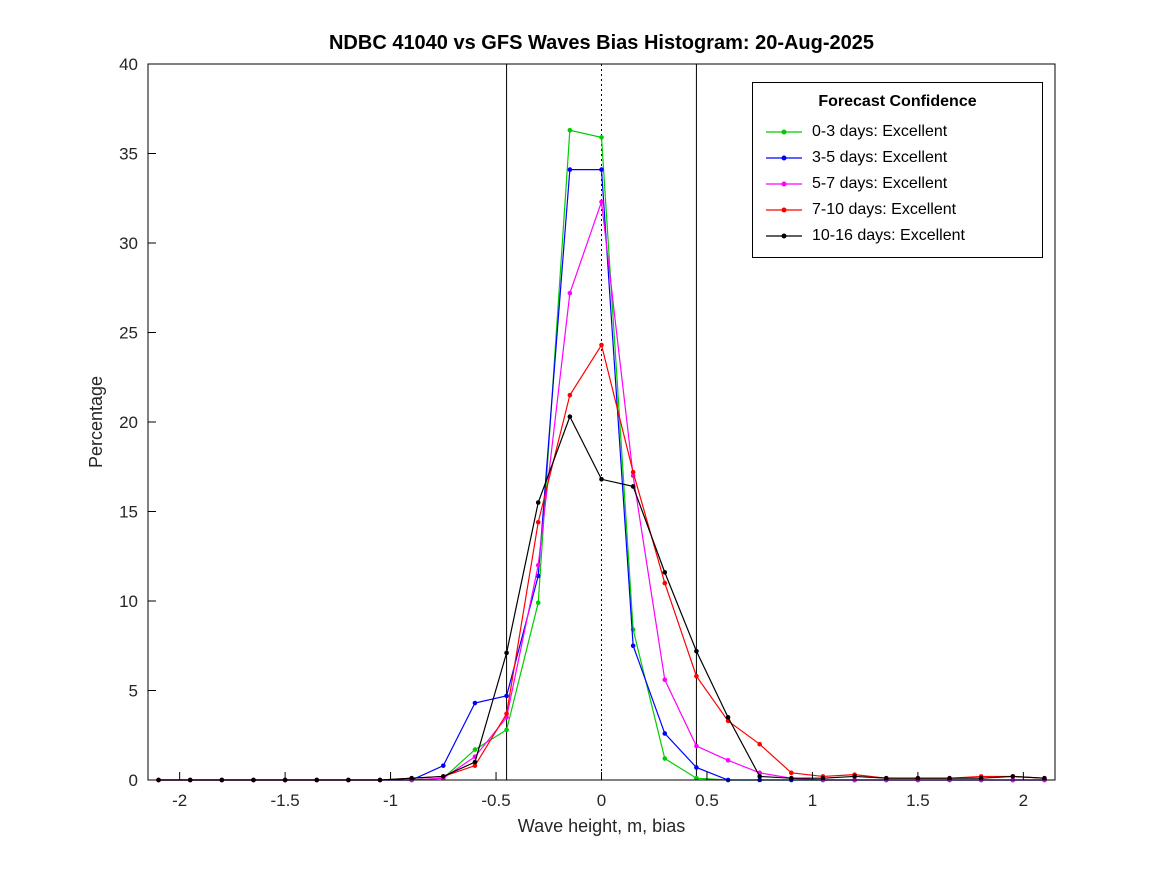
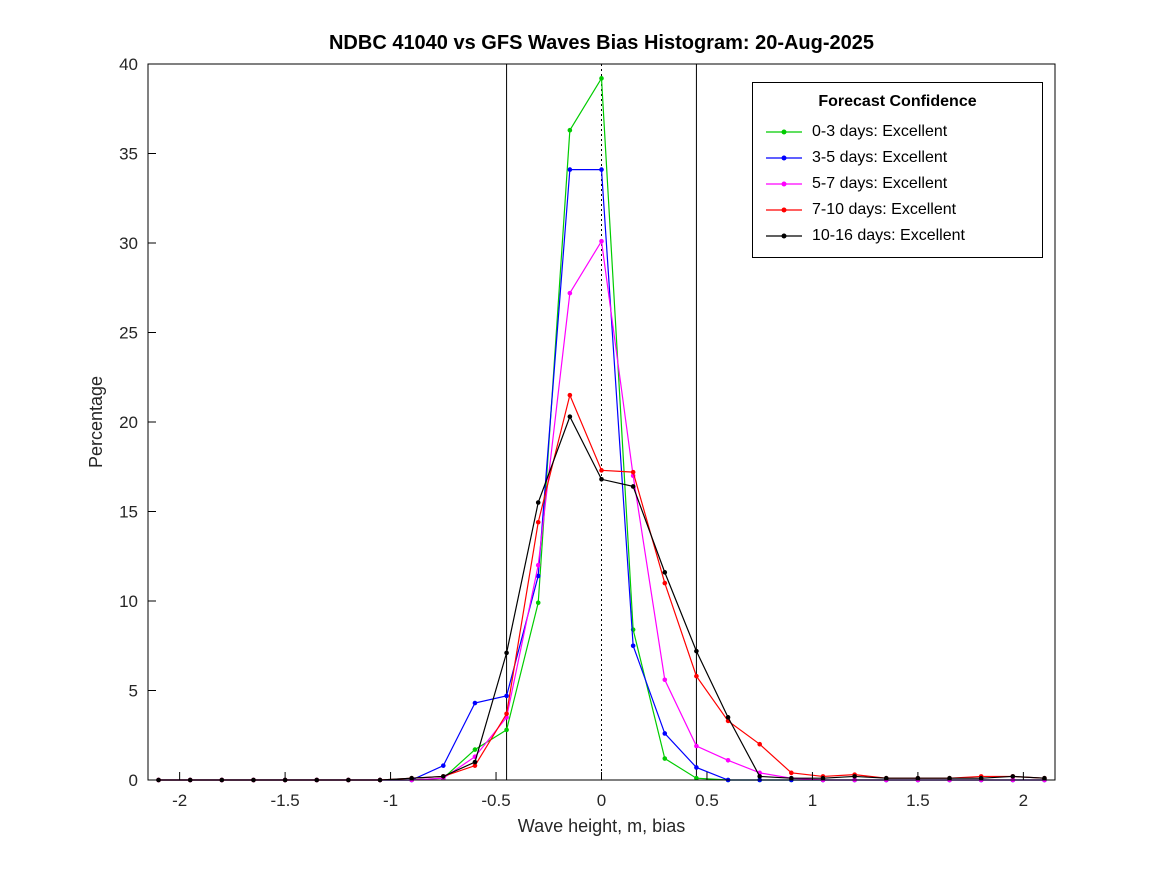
0-3 days: Excellent/0: 35,9 -> 39,2
5-7 days: Excellent/0: 32,3 -> 30,1
7-10 days: Excellent/0: 24,3 -> 17,3
